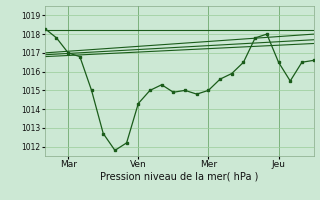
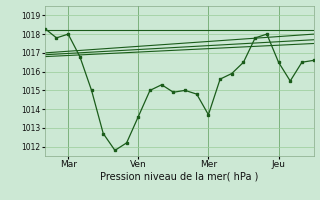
Mar: 1017.0 -> 1018.0
Ven: 1014.3 -> 1013.6
Mer: 1015.0 -> 1013.7
